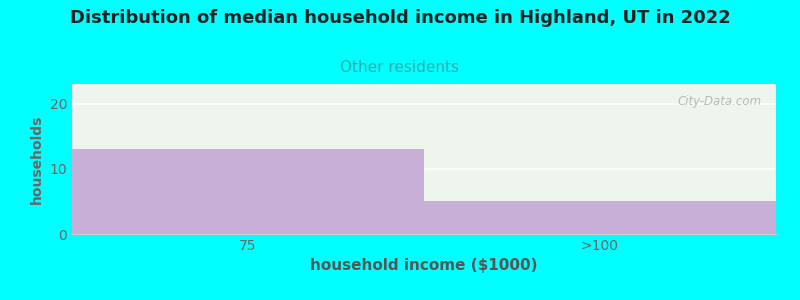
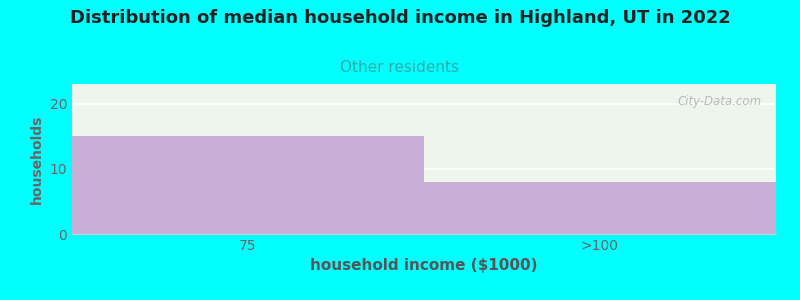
75: 13 -> 15
>100: 5 -> 8
